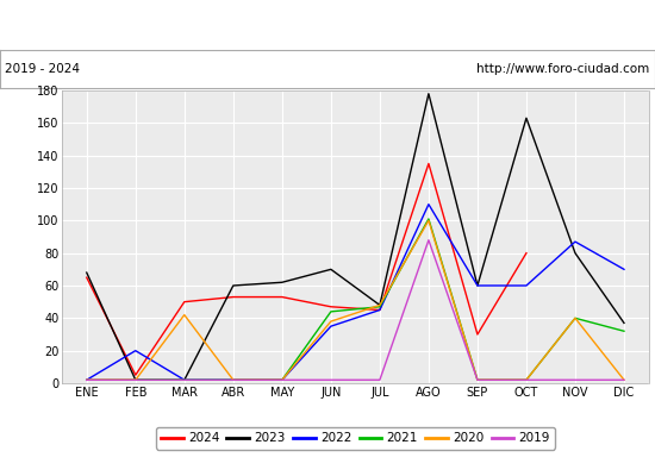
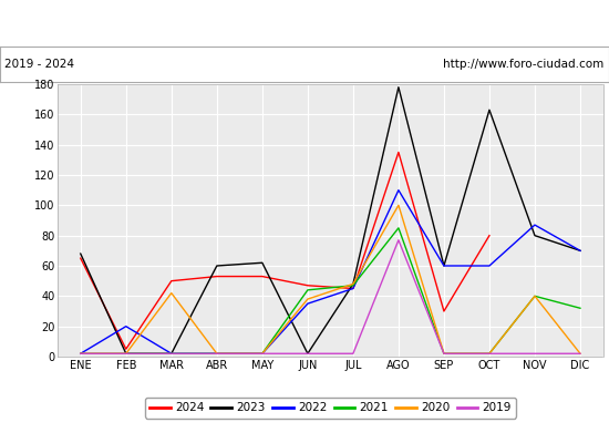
2023/JUN: 70 -> 2
2021/AGO: 101 -> 85
2019/AGO: 88 -> 77
2023/DIC: 37 -> 70
